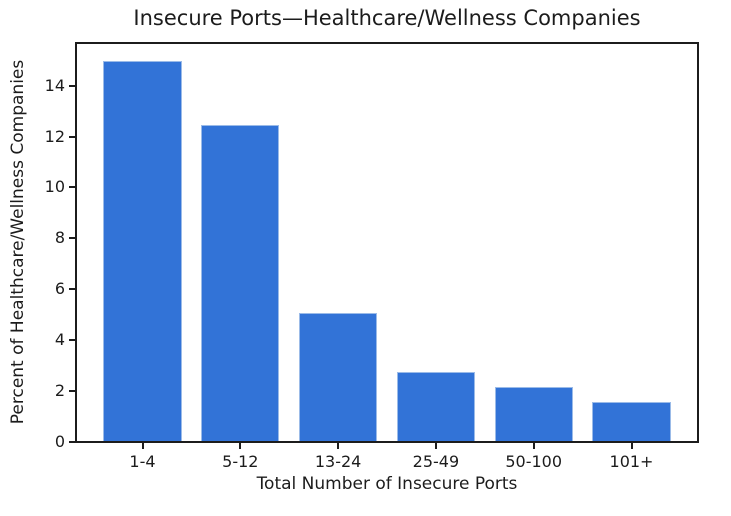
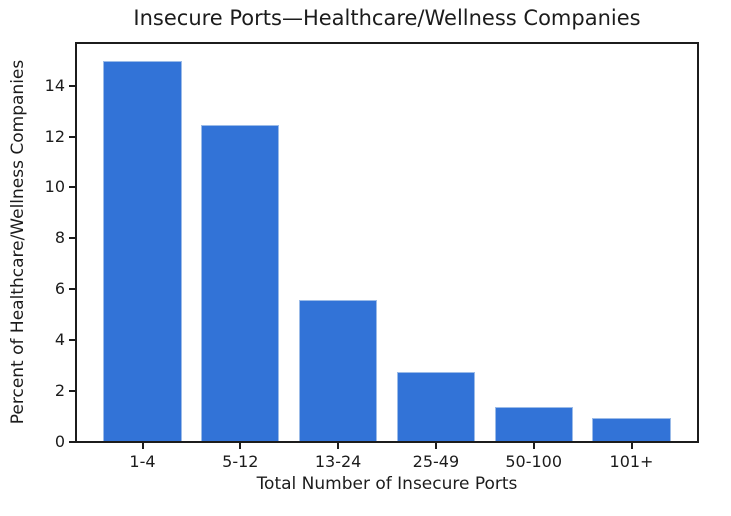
13-24: 5.1 -> 5.6
50-100: 2.2 -> 1.4
101+: 1.6 -> 1.0
